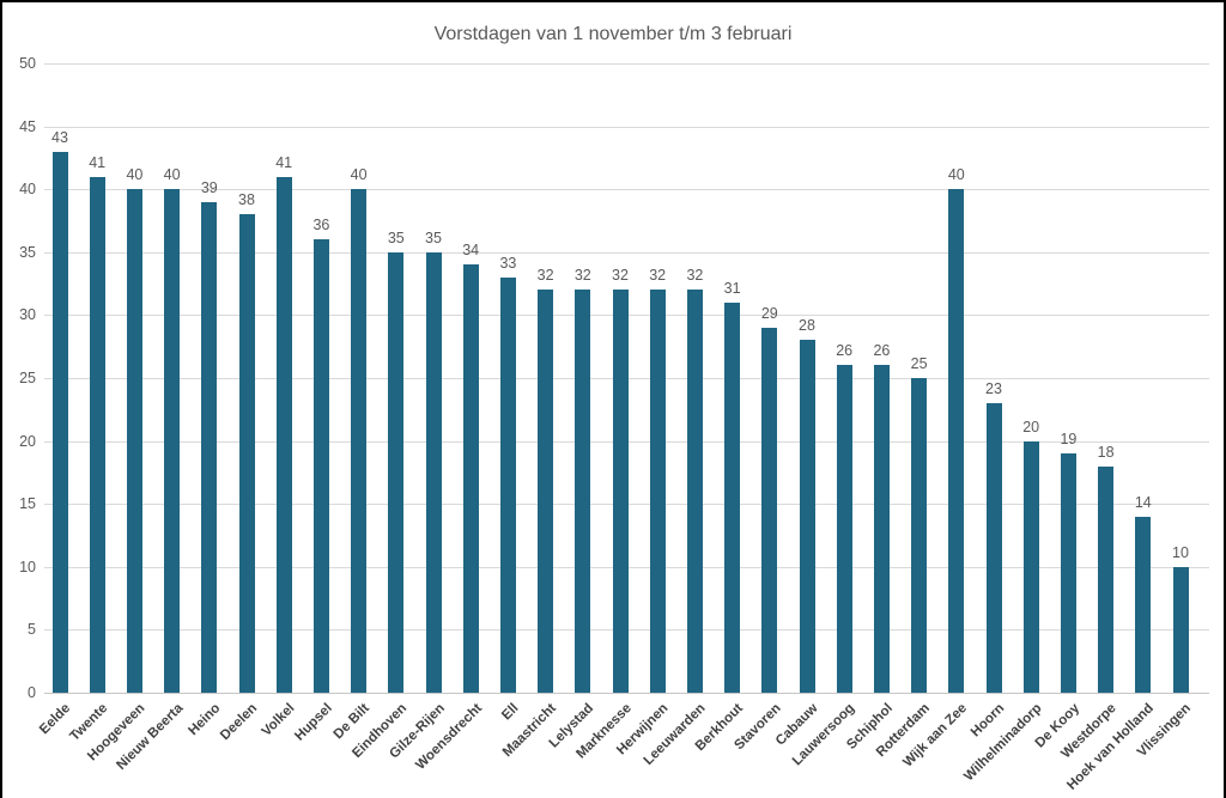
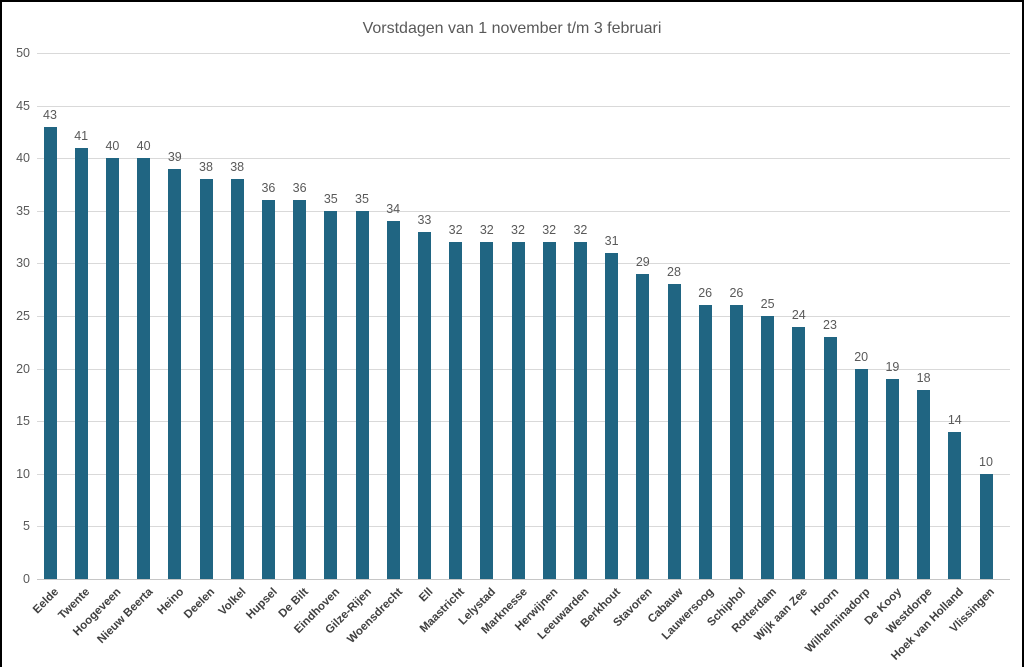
Volkel: 41 -> 38
De Bilt: 40 -> 36
Wijk aan Zee: 40 -> 24
